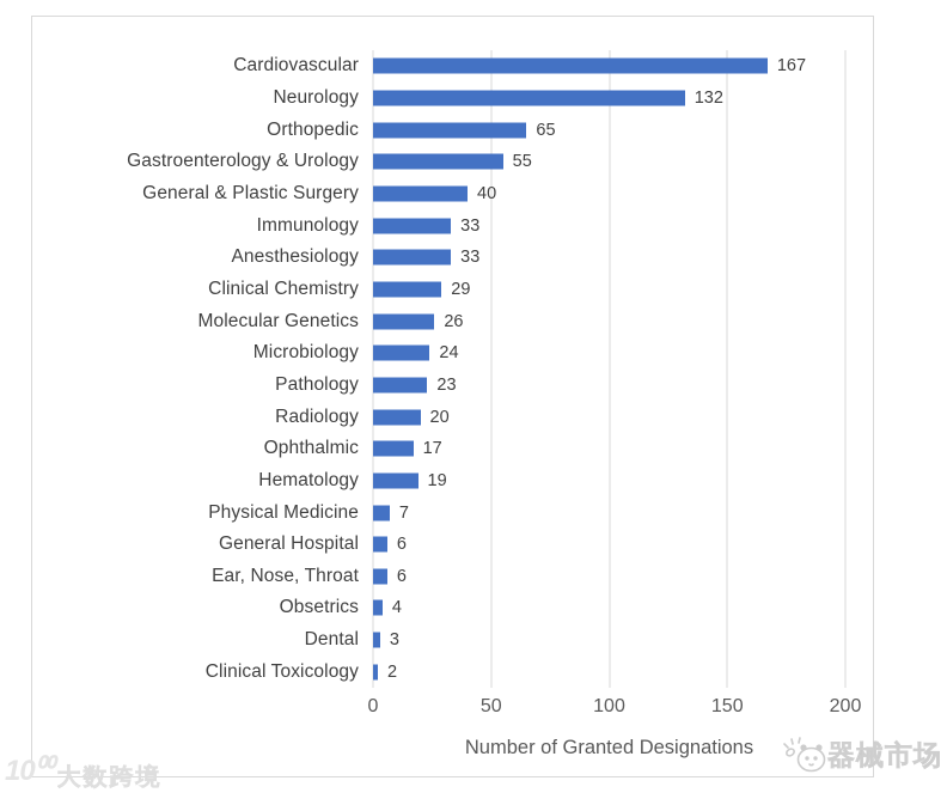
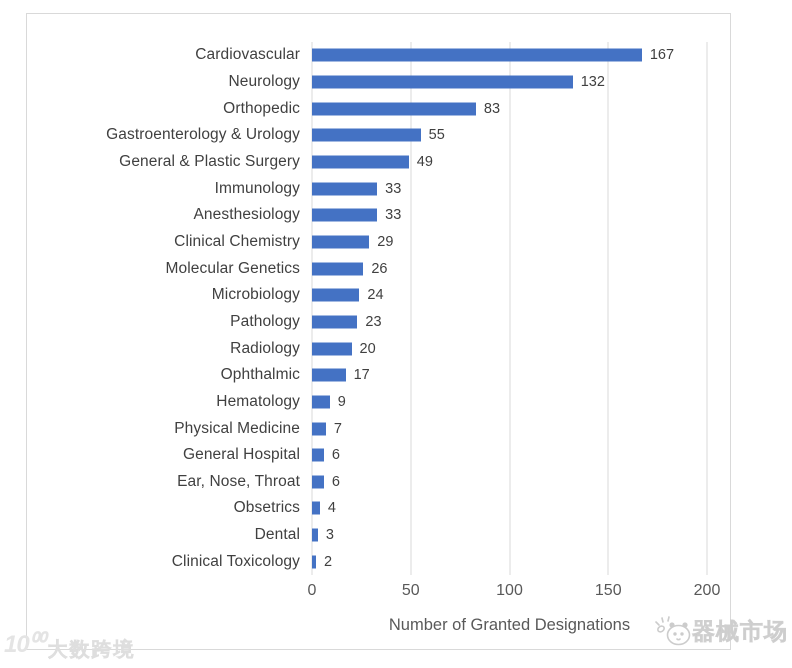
Orthopedic: 65 -> 83
General & Plastic Surgery: 40 -> 49
Hematology: 19 -> 9
